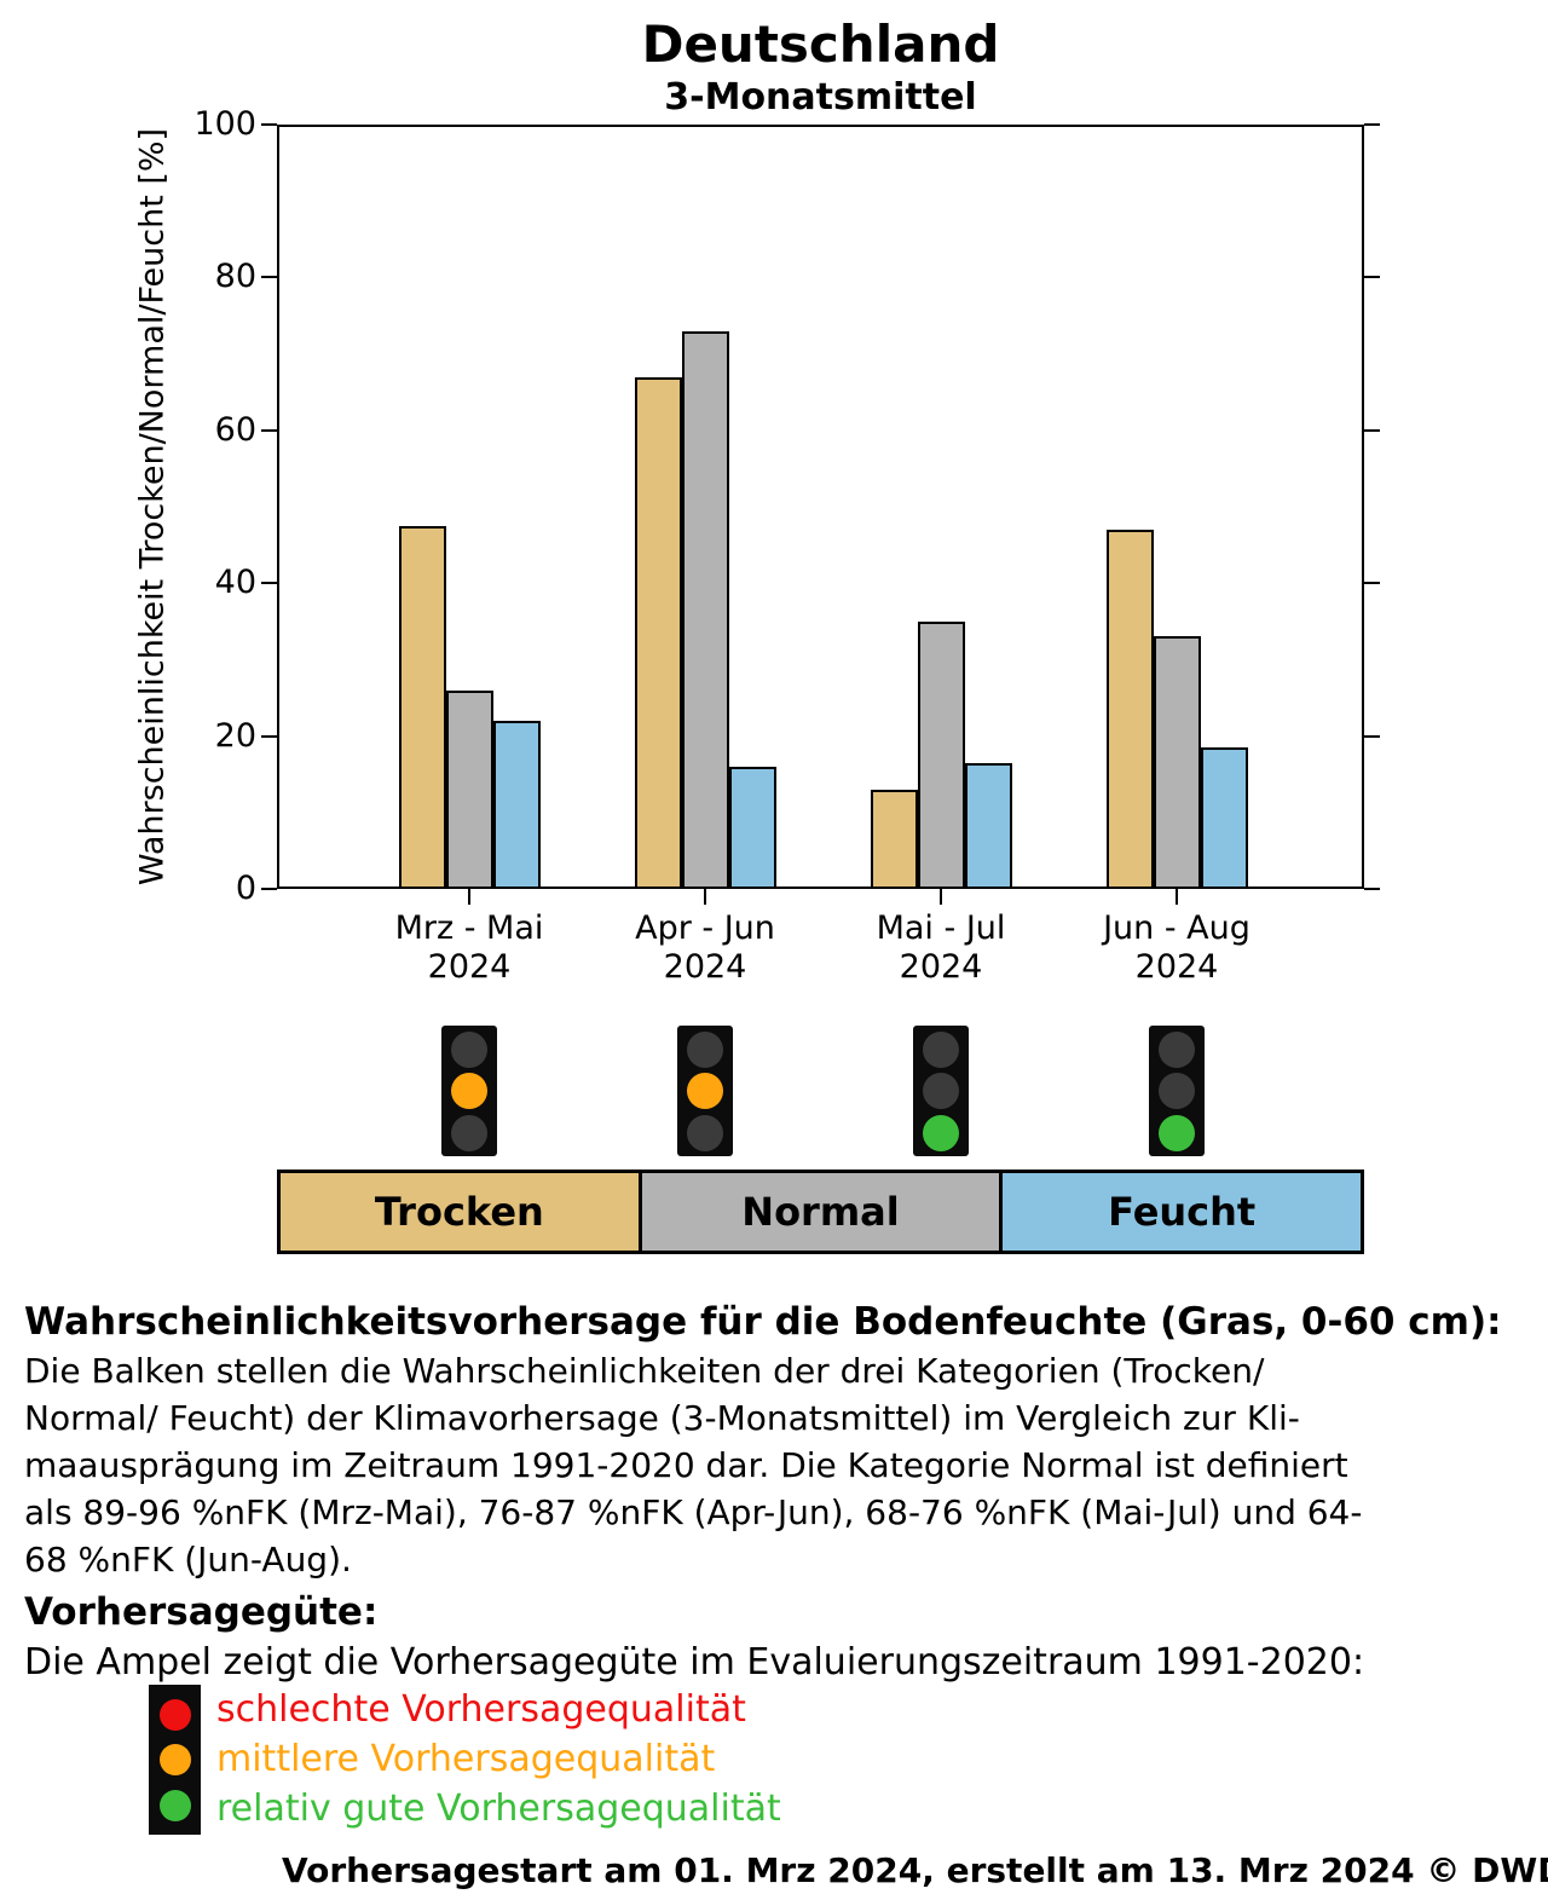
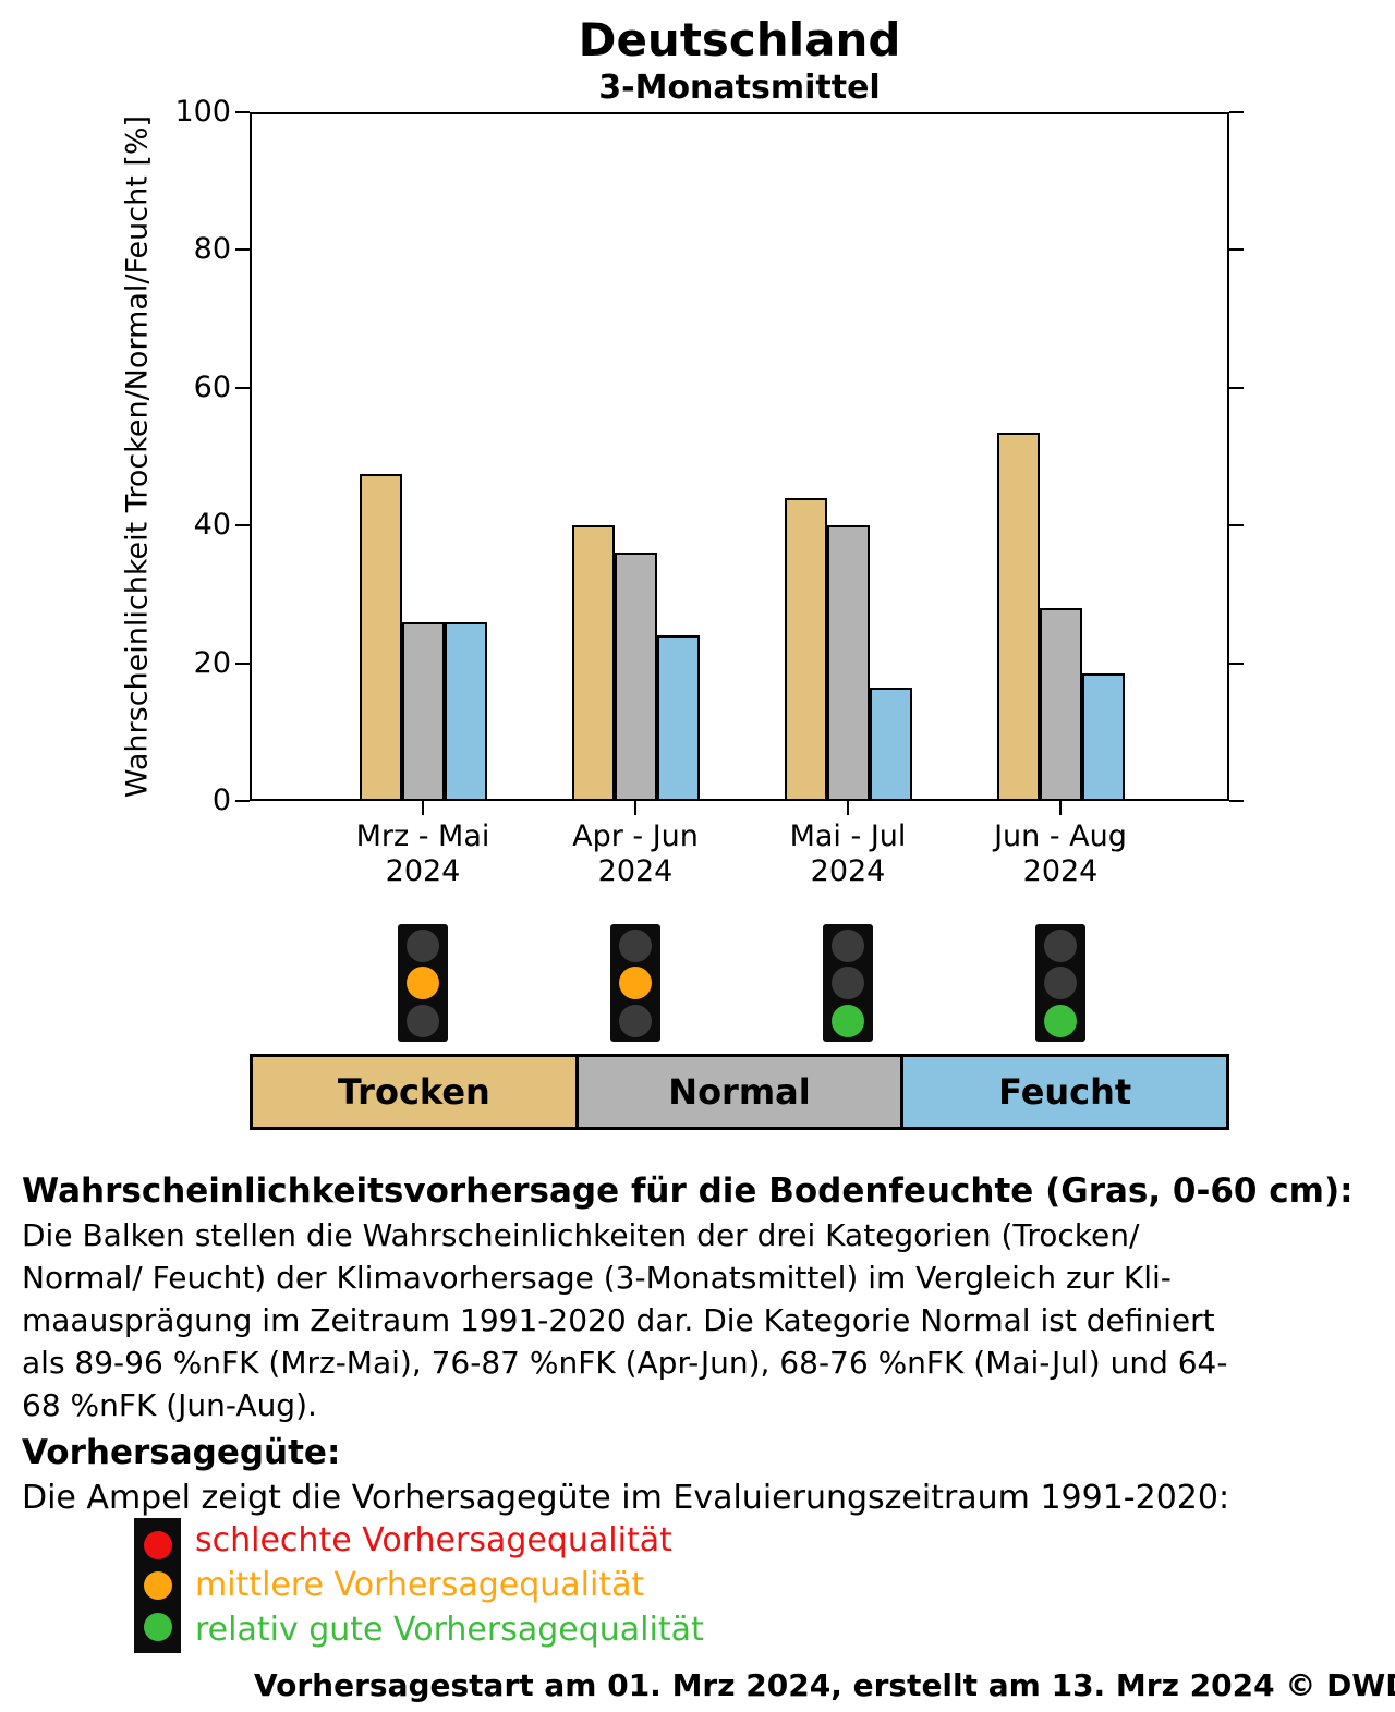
Feucht/Mrz - Mai: 22 -> 26
Trocken/Apr - Jun: 67 -> 40
Normal/Apr - Jun: 73 -> 36
Feucht/Apr - Jun: 16 -> 24
Trocken/Mai - Jul: 13 -> 44
Normal/Mai - Jul: 35 -> 40
Trocken/Jun - Aug: 47 -> 54
Normal/Jun - Aug: 33 -> 28
